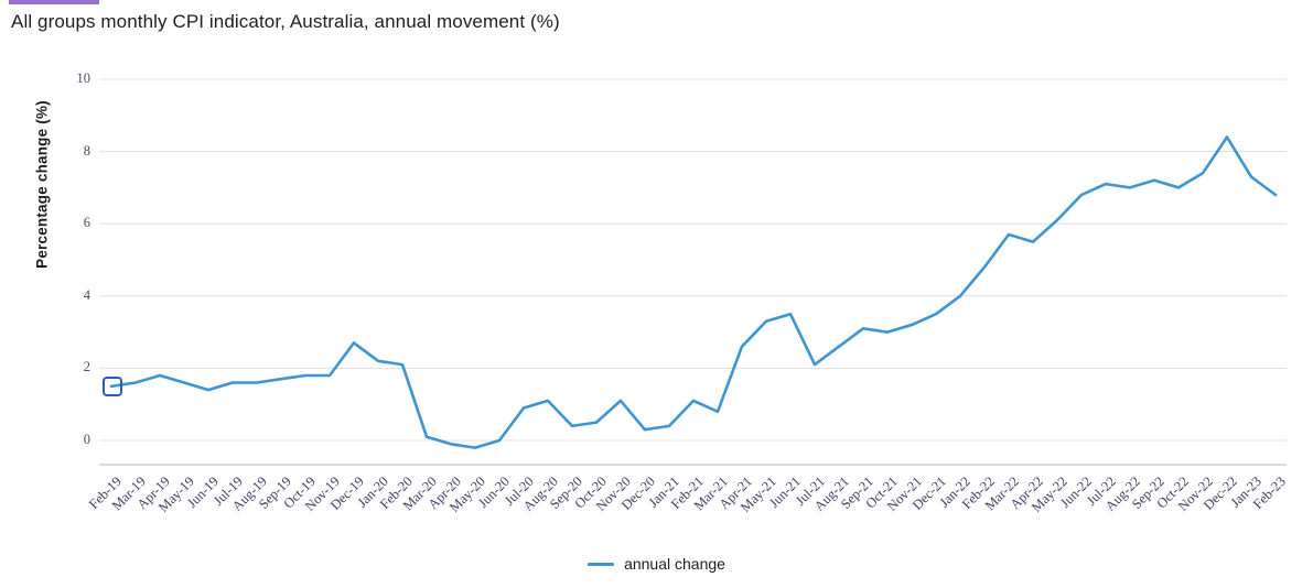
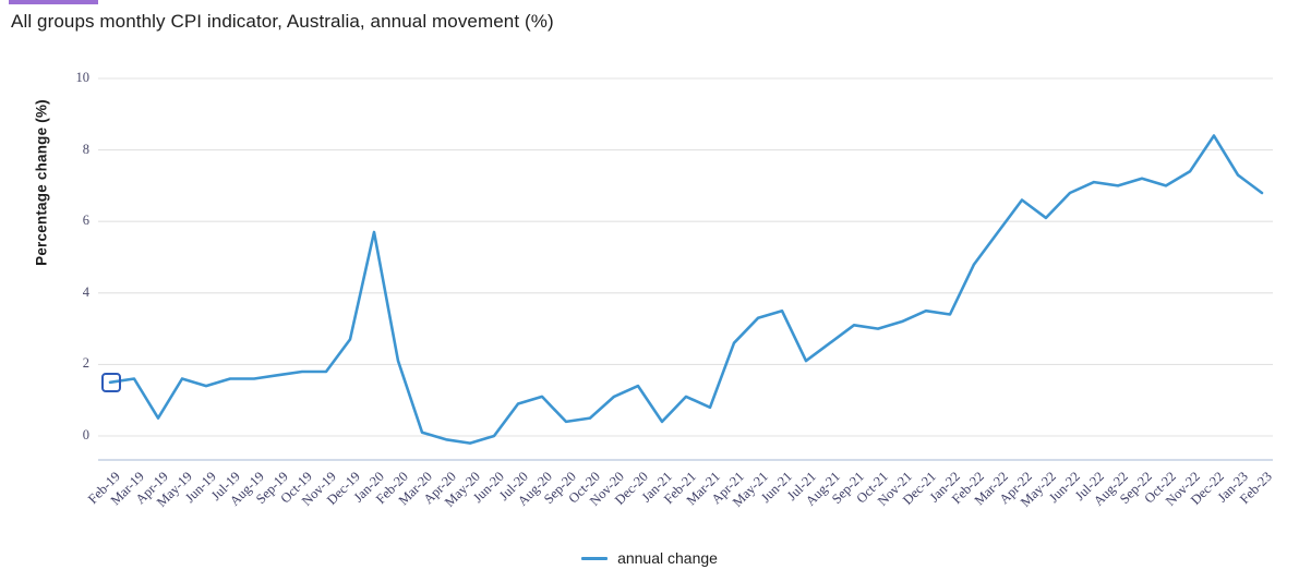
Apr-19: 1.8 -> 0.5
Jan-20: 2.2 -> 5.7
Dec-20: 0.3 -> 1.4
Jan-22: 4.0 -> 3.4
Apr-22: 5.5 -> 6.6
